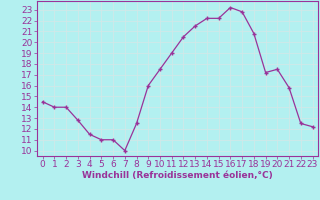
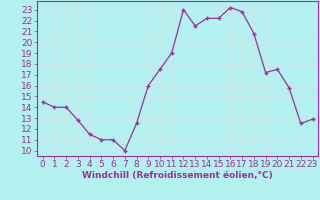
12: 20.5 -> 23.0
23: 12.2 -> 12.9
